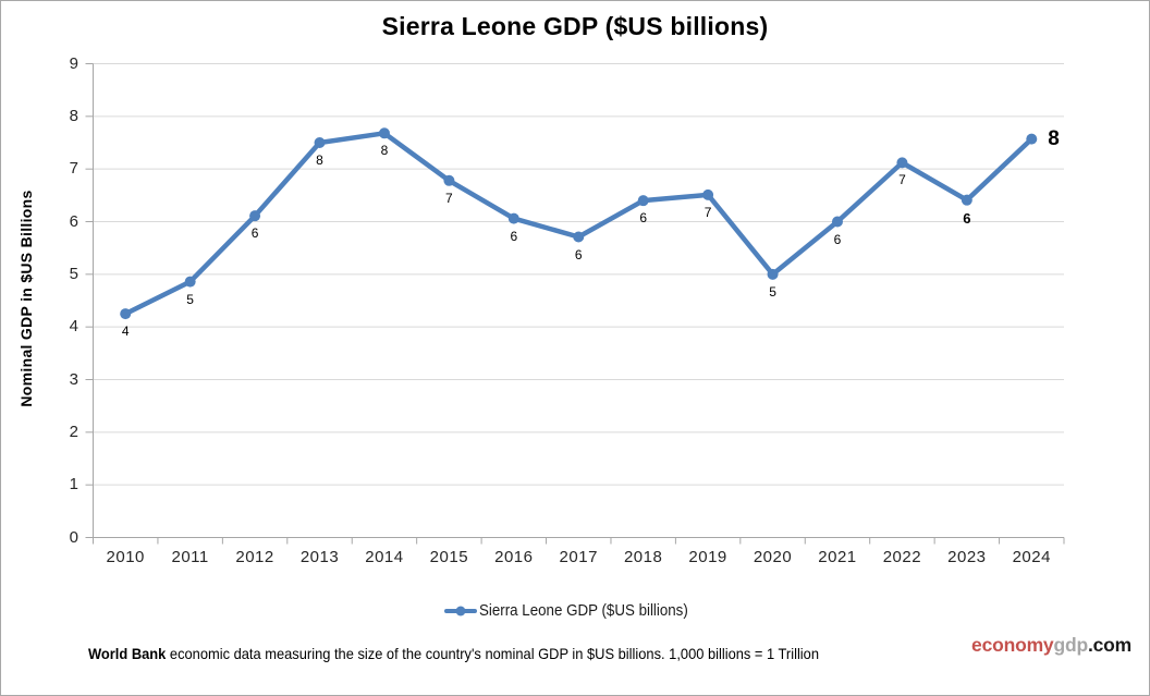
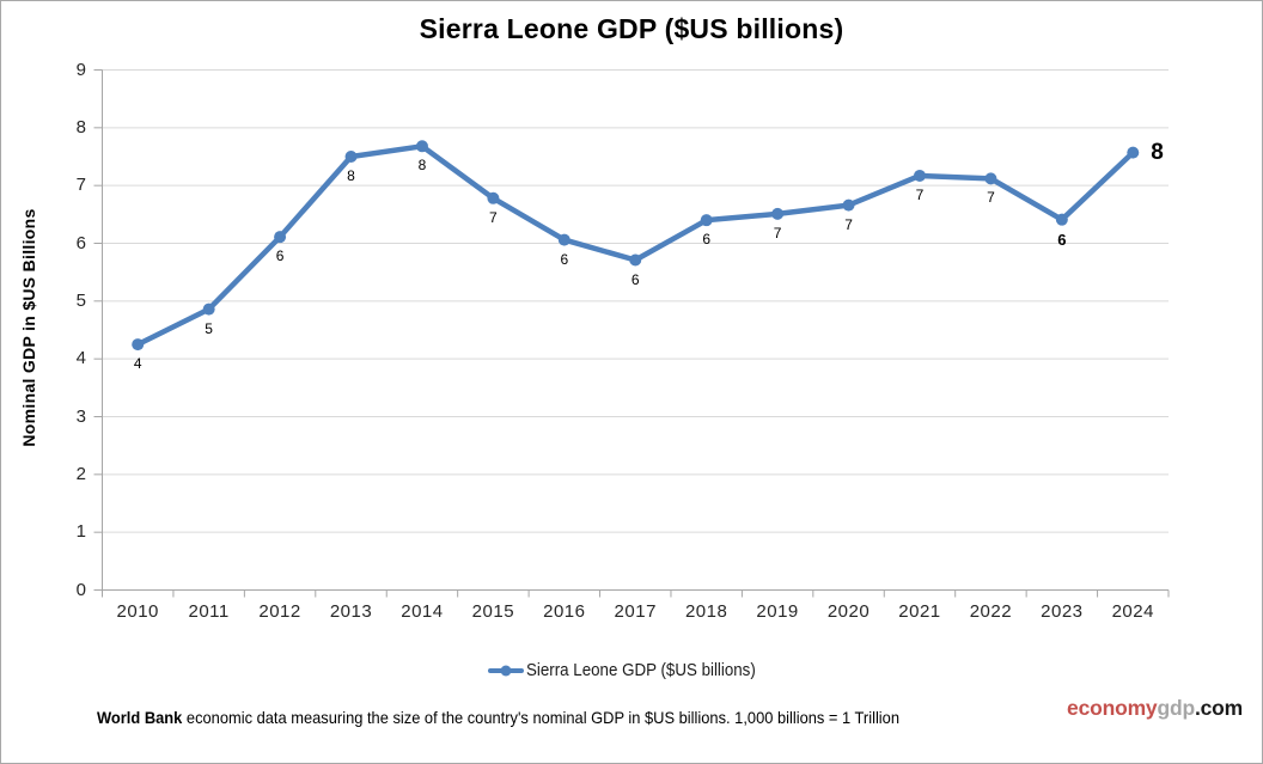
2020: 5 -> 7
2021: 6 -> 7
